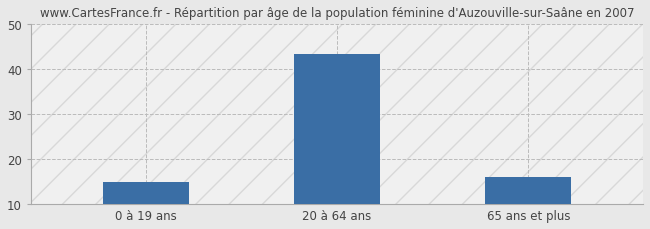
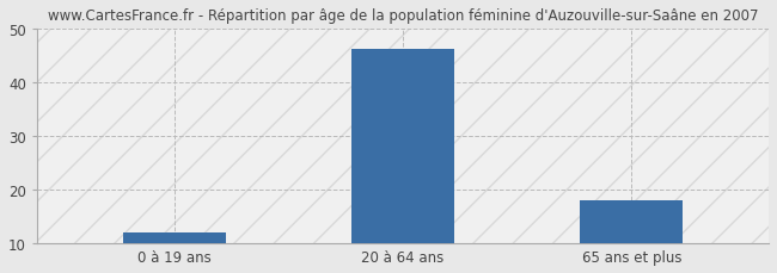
0 à 19 ans: 15.0 -> 12.0
20 à 64 ans: 43.5 -> 46.3
65 ans et plus: 16.0 -> 18.0
